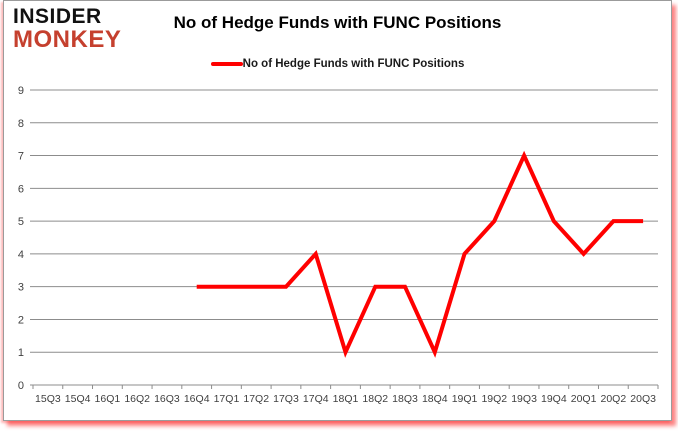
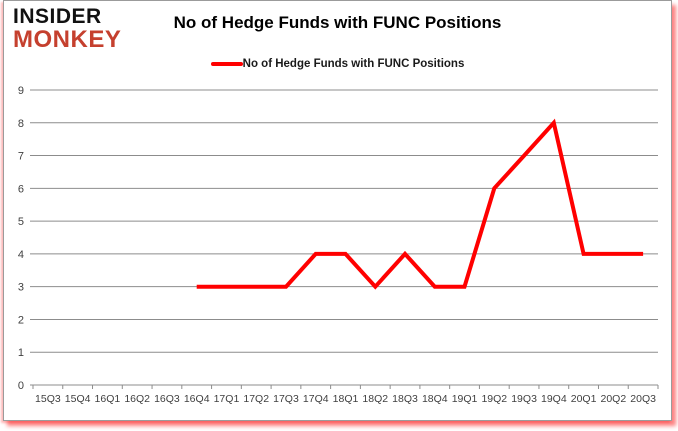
18Q1: 1 -> 4
18Q3: 3 -> 4
18Q4: 1 -> 3
19Q1: 4 -> 3
19Q2: 5 -> 6
19Q4: 5 -> 8
20Q2: 5 -> 4
20Q3: 5 -> 4
